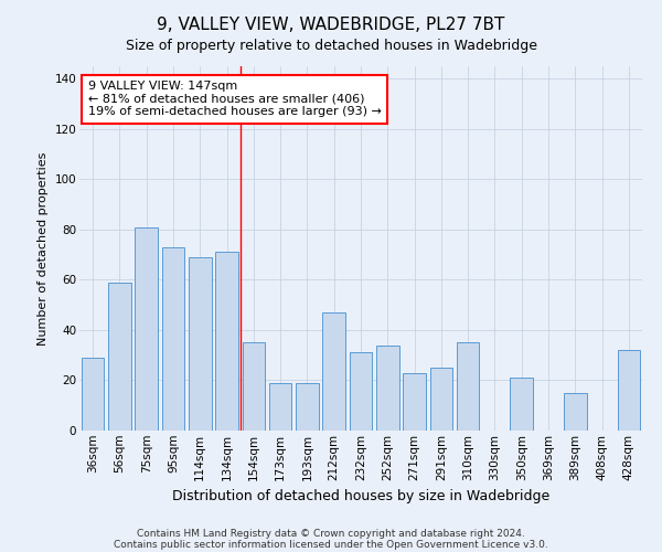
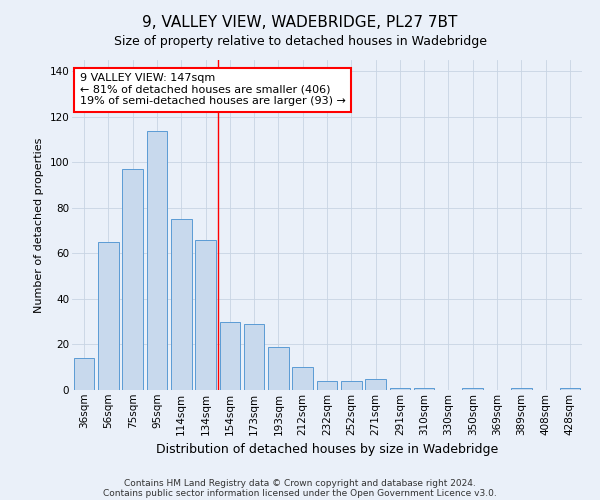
36sqm: 29 -> 14
56sqm: 59 -> 65
75sqm: 81 -> 97
95sqm: 73 -> 114
114sqm: 69 -> 75
134sqm: 71 -> 66
154sqm: 35 -> 30
173sqm: 19 -> 29
212sqm: 47 -> 10
232sqm: 31 -> 4
252sqm: 34 -> 4
271sqm: 23 -> 5
291sqm: 25 -> 1
310sqm: 35 -> 1
350sqm: 21 -> 1
389sqm: 15 -> 1
428sqm: 32 -> 1
